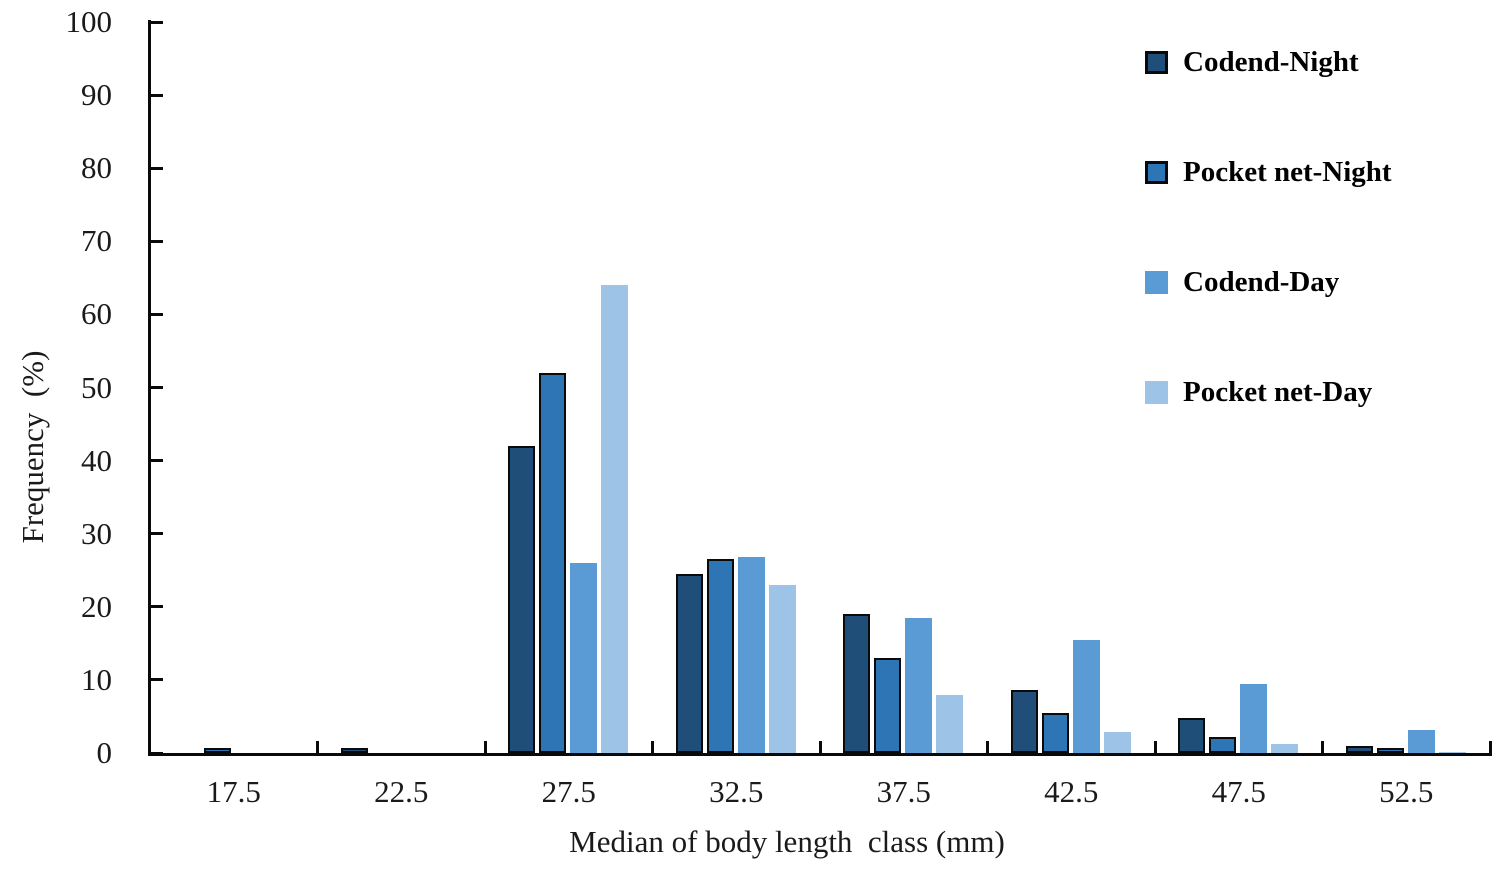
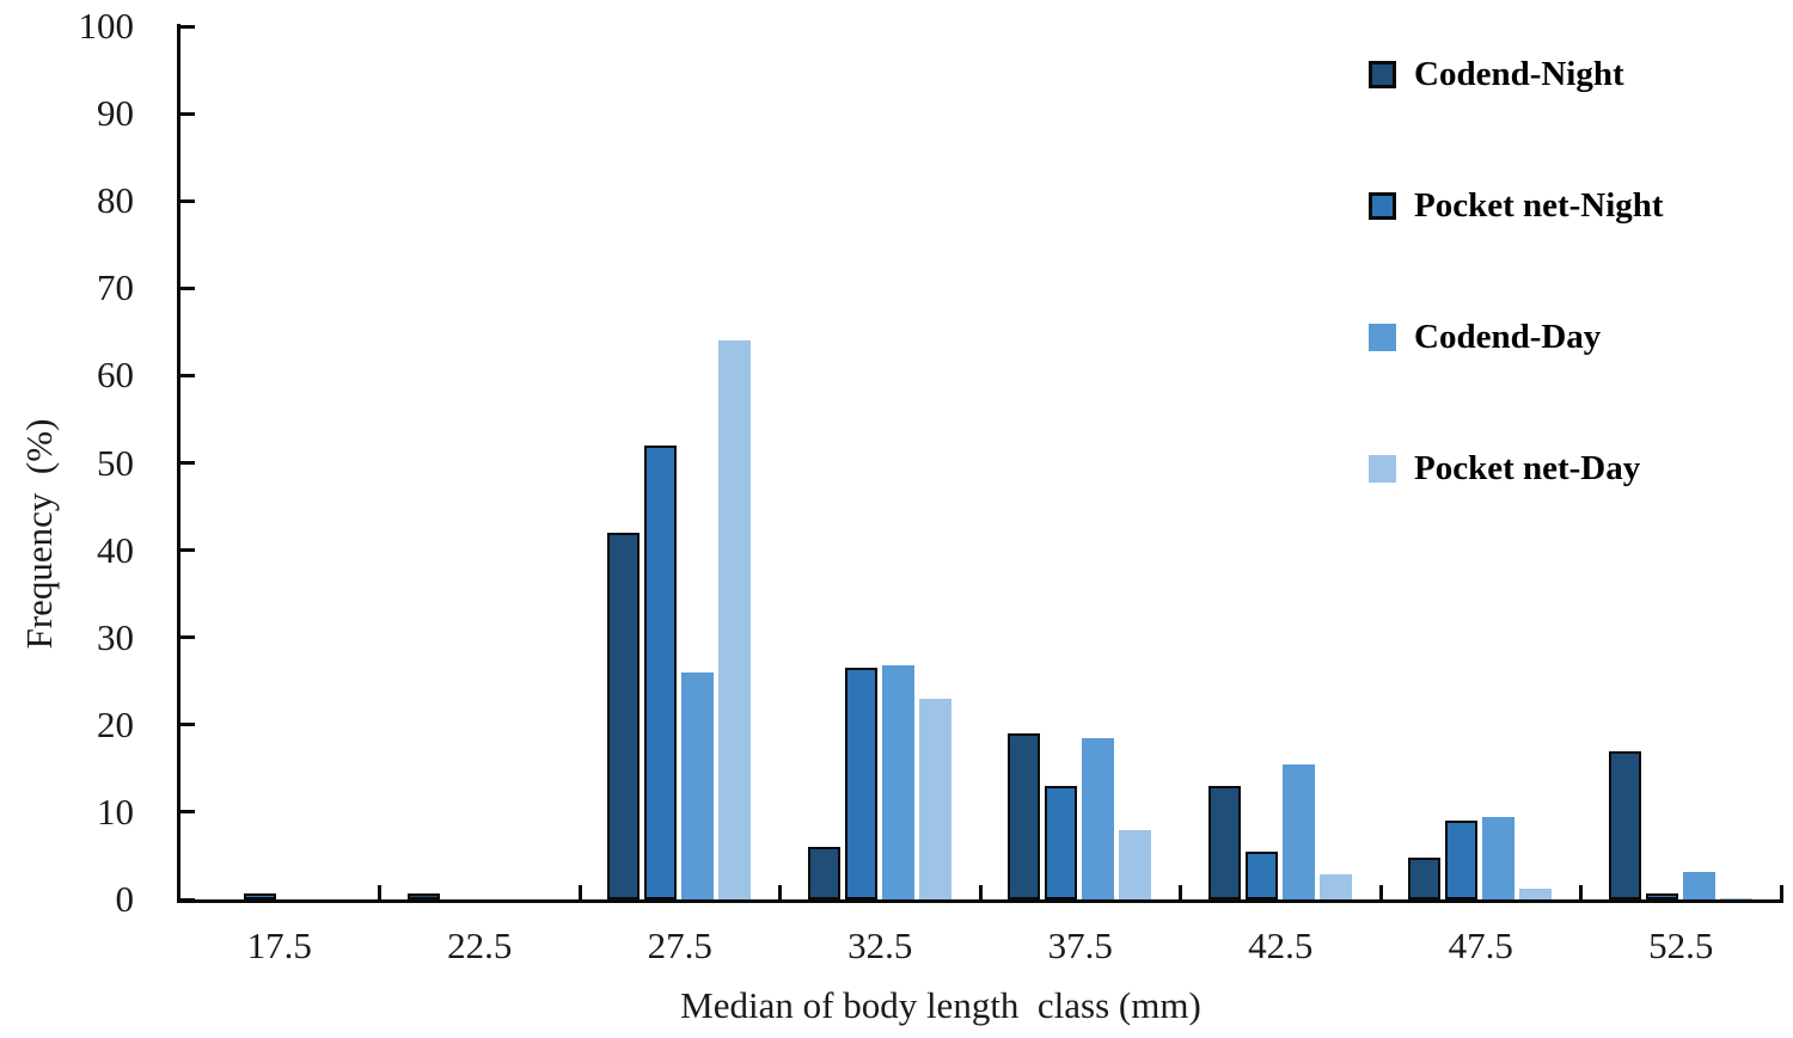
Codend-Night/32.5: 24 -> 6
Codend-Night/42.5: 9 -> 13
Pocket net-Night/47.5: 2 -> 9
Codend-Night/52.5: 1 -> 17
